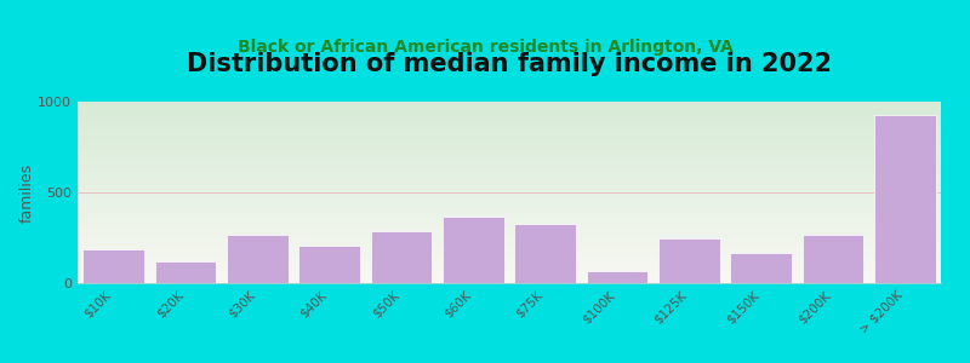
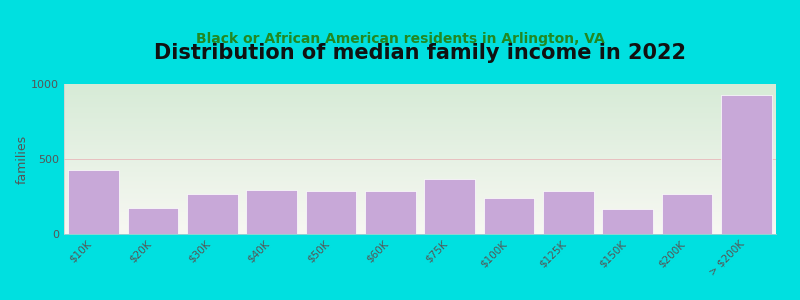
$10K: 190 -> 430
$20K: 120 -> 180
$40K: 210 -> 300
$60K: 370 -> 280
$75K: 330 -> 370
$100K: 70 -> 240
$125K: 250 -> 280
